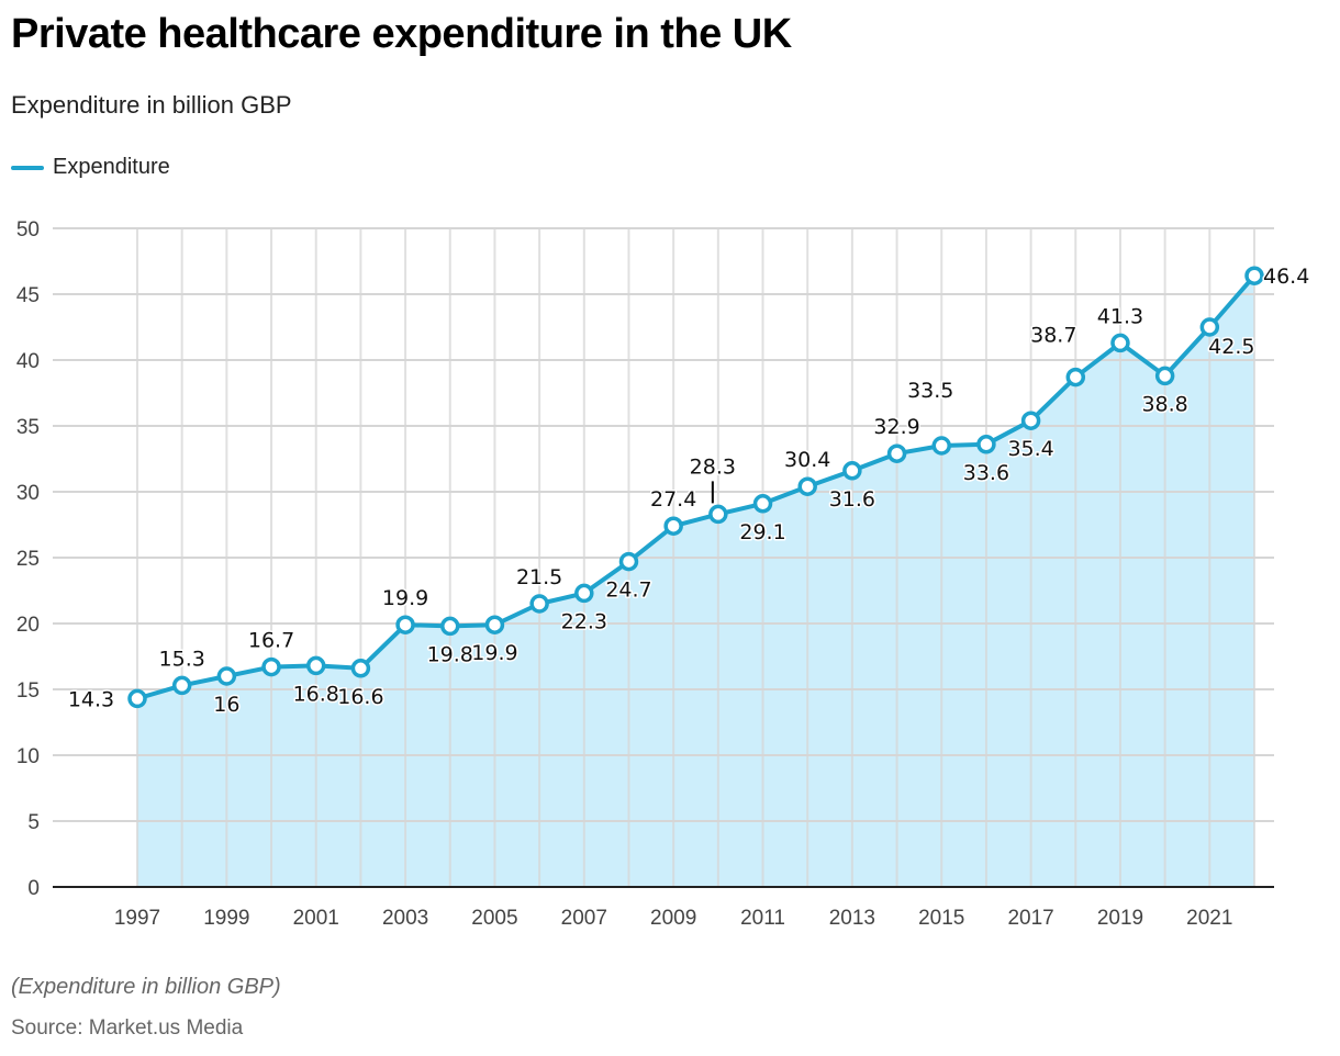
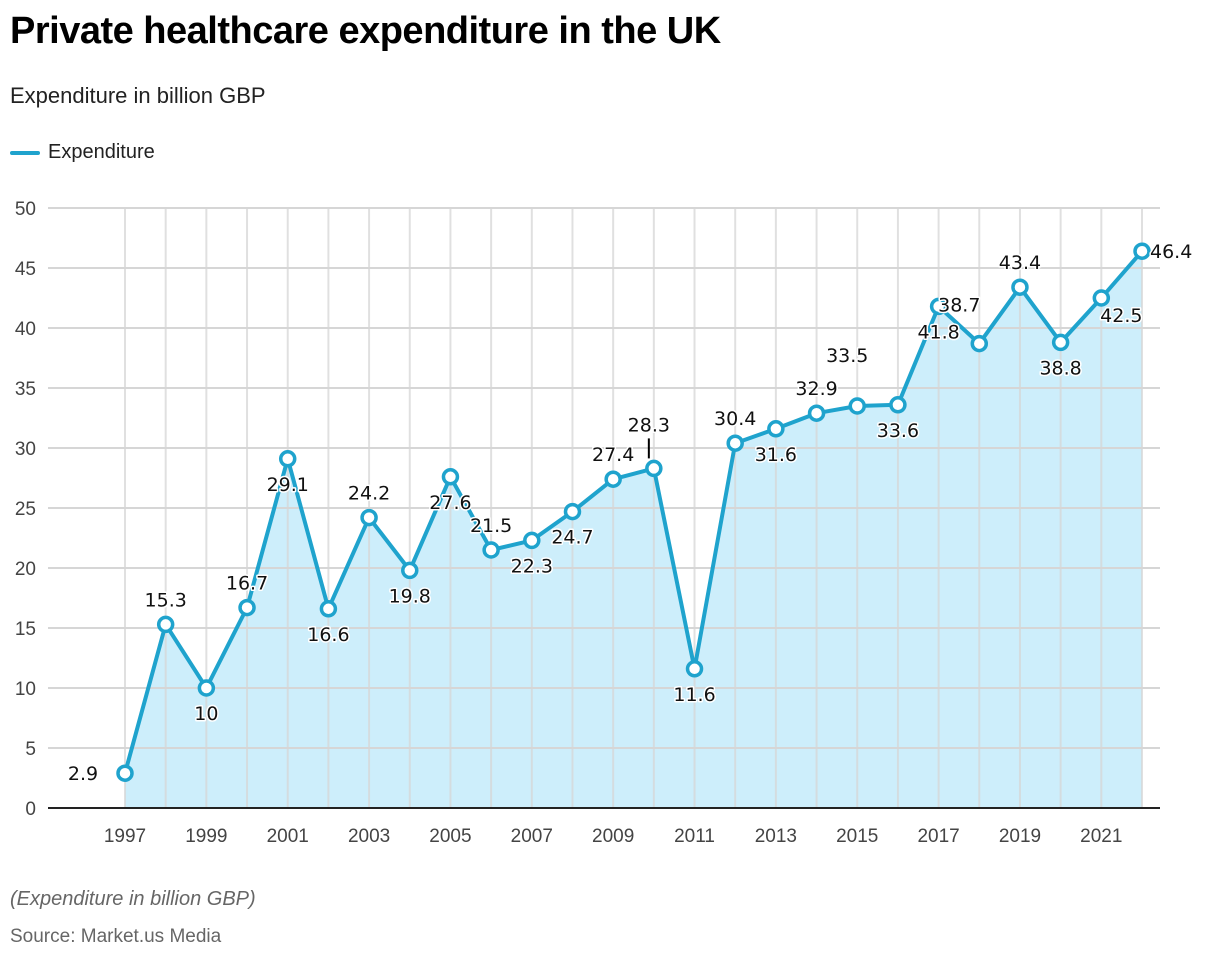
1997: 14.3 -> 2.9
1999: 16 -> 10
2001: 16.8 -> 29.1
2003: 19.9 -> 24.2
2005: 19.9 -> 27.6
2011: 29.1 -> 11.6
2017: 35.4 -> 41.8
2019: 41.3 -> 43.4
